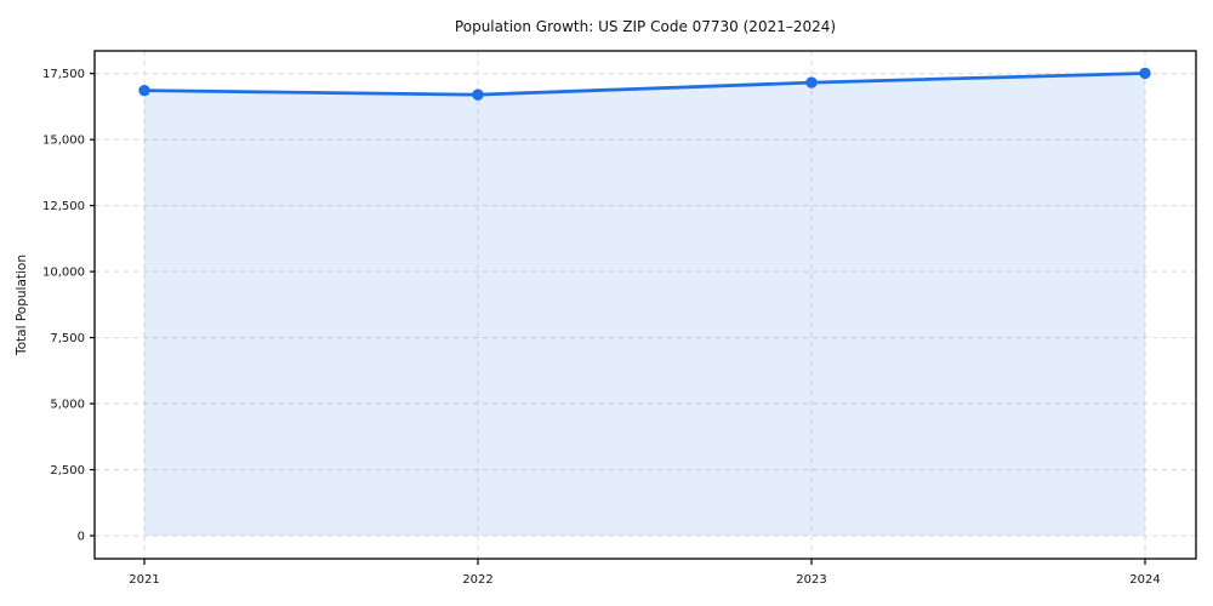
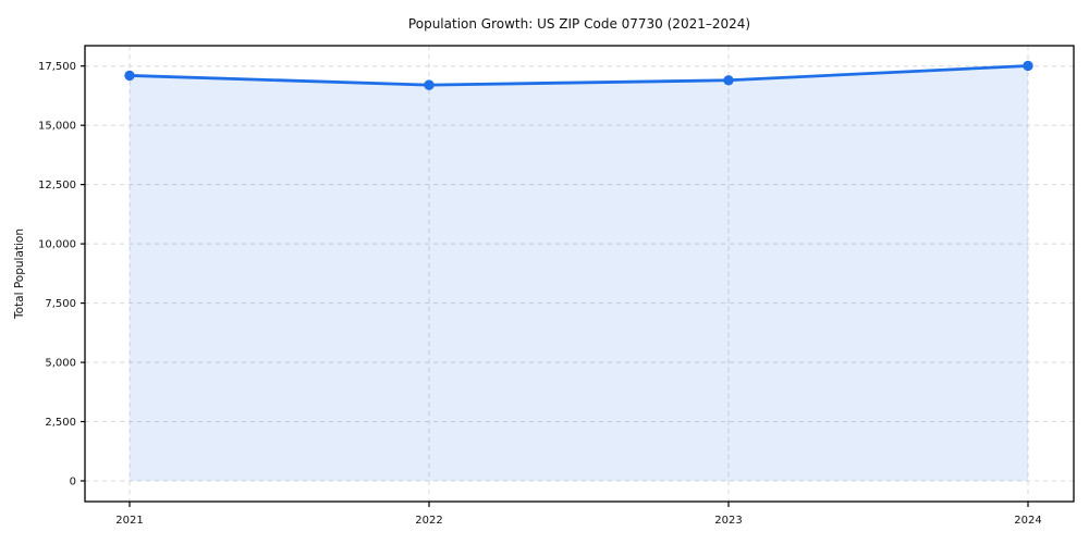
2021: 16900 -> 17100
2023: 17200 -> 16900
